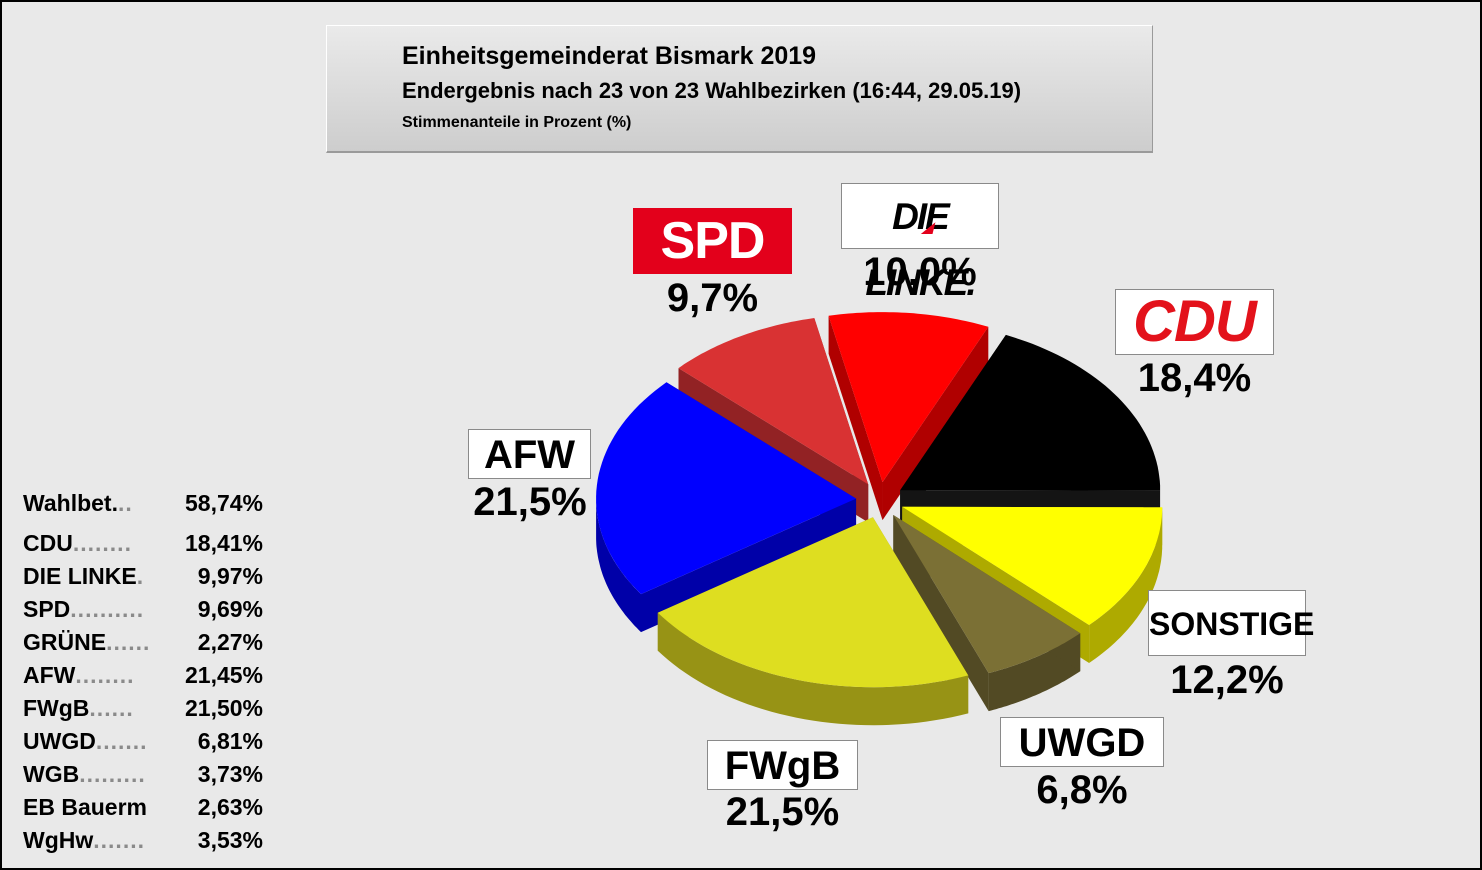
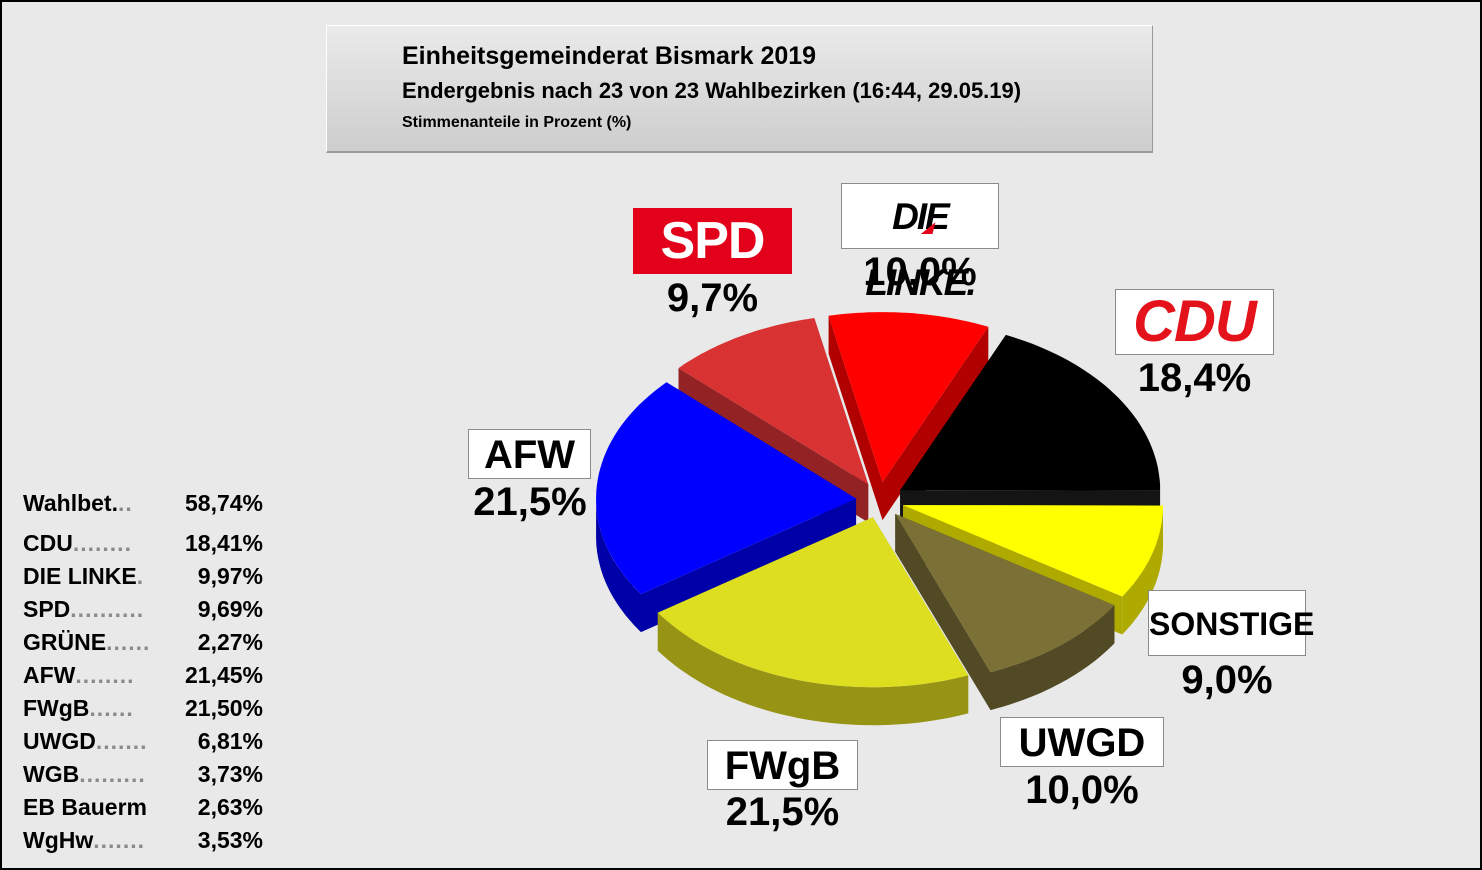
SONSTIGE: 12,2% -> 9,0%
UWGD: 6,8% -> 10,0%
